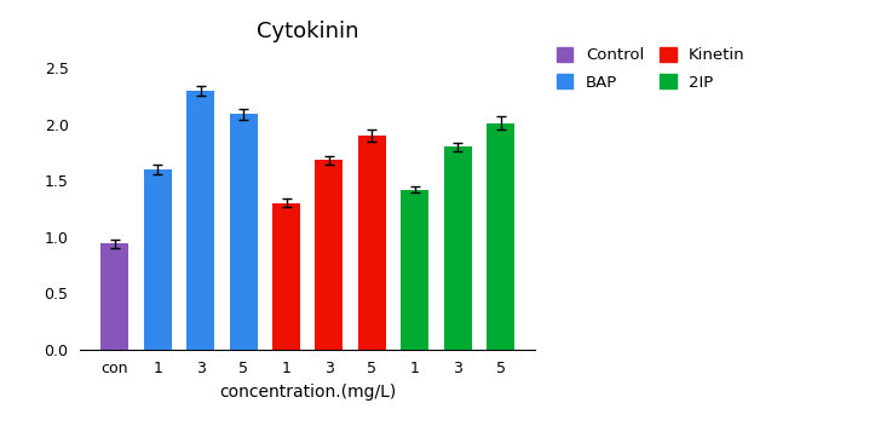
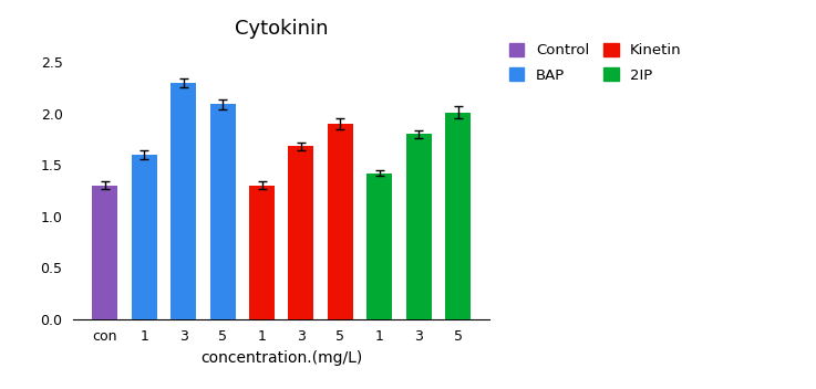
con: 0.94 -> 1.30
